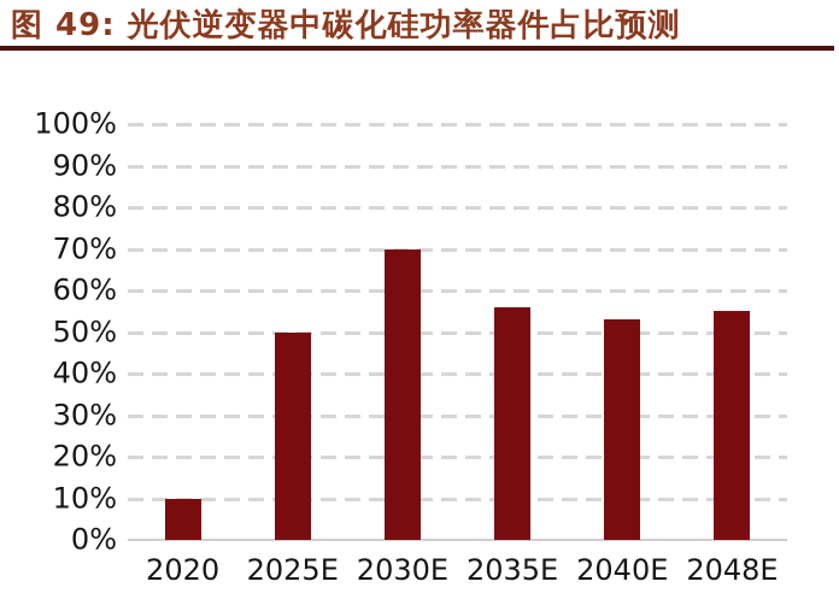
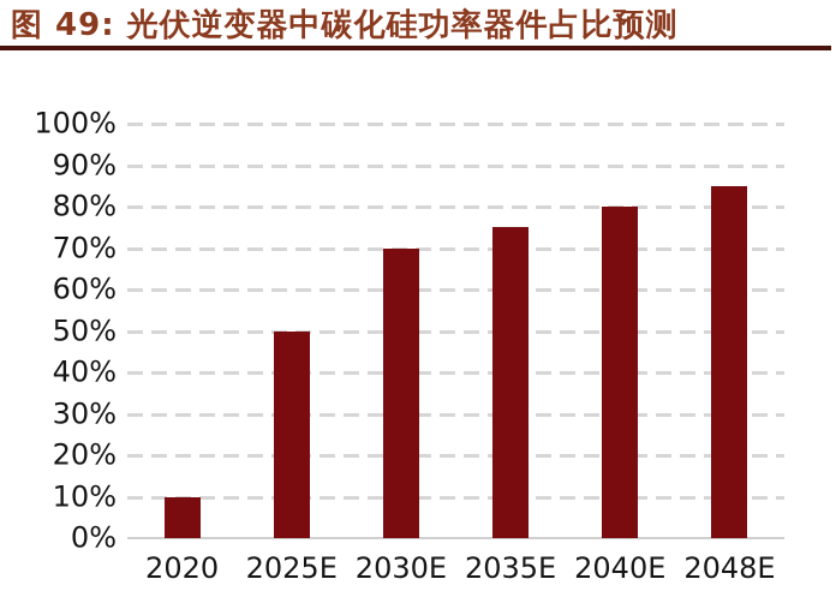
2035E: 56% -> 75%
2040E: 53% -> 80%
2048E: 55% -> 85%
